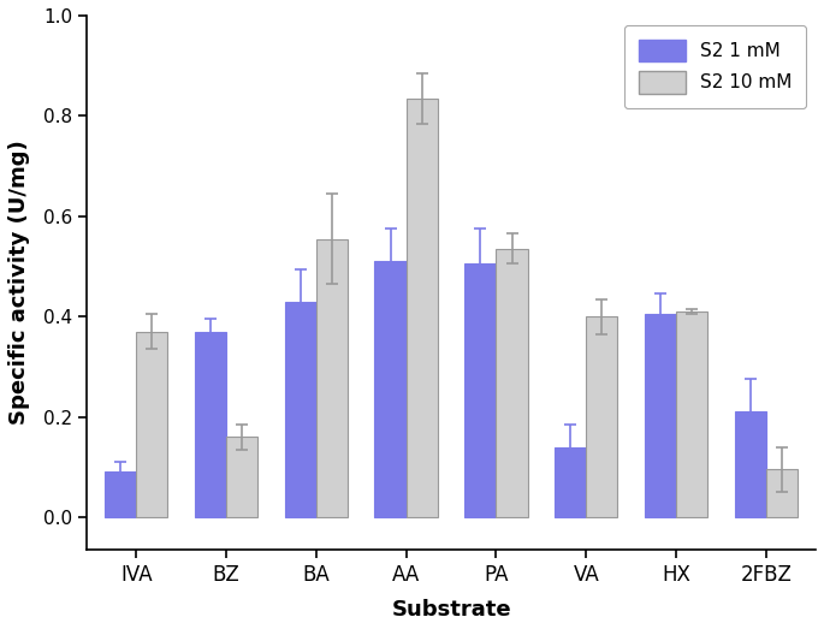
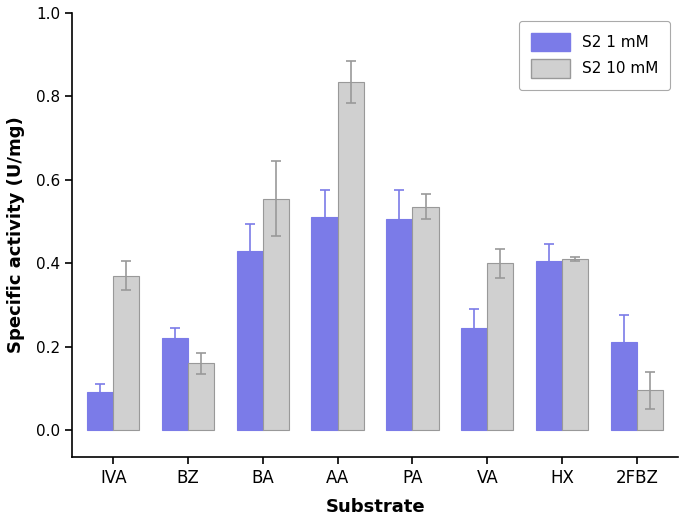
S2 1 mM/BZ: 0.370 -> 0.220
S2 1 mM/VA: 0.140 -> 0.245
